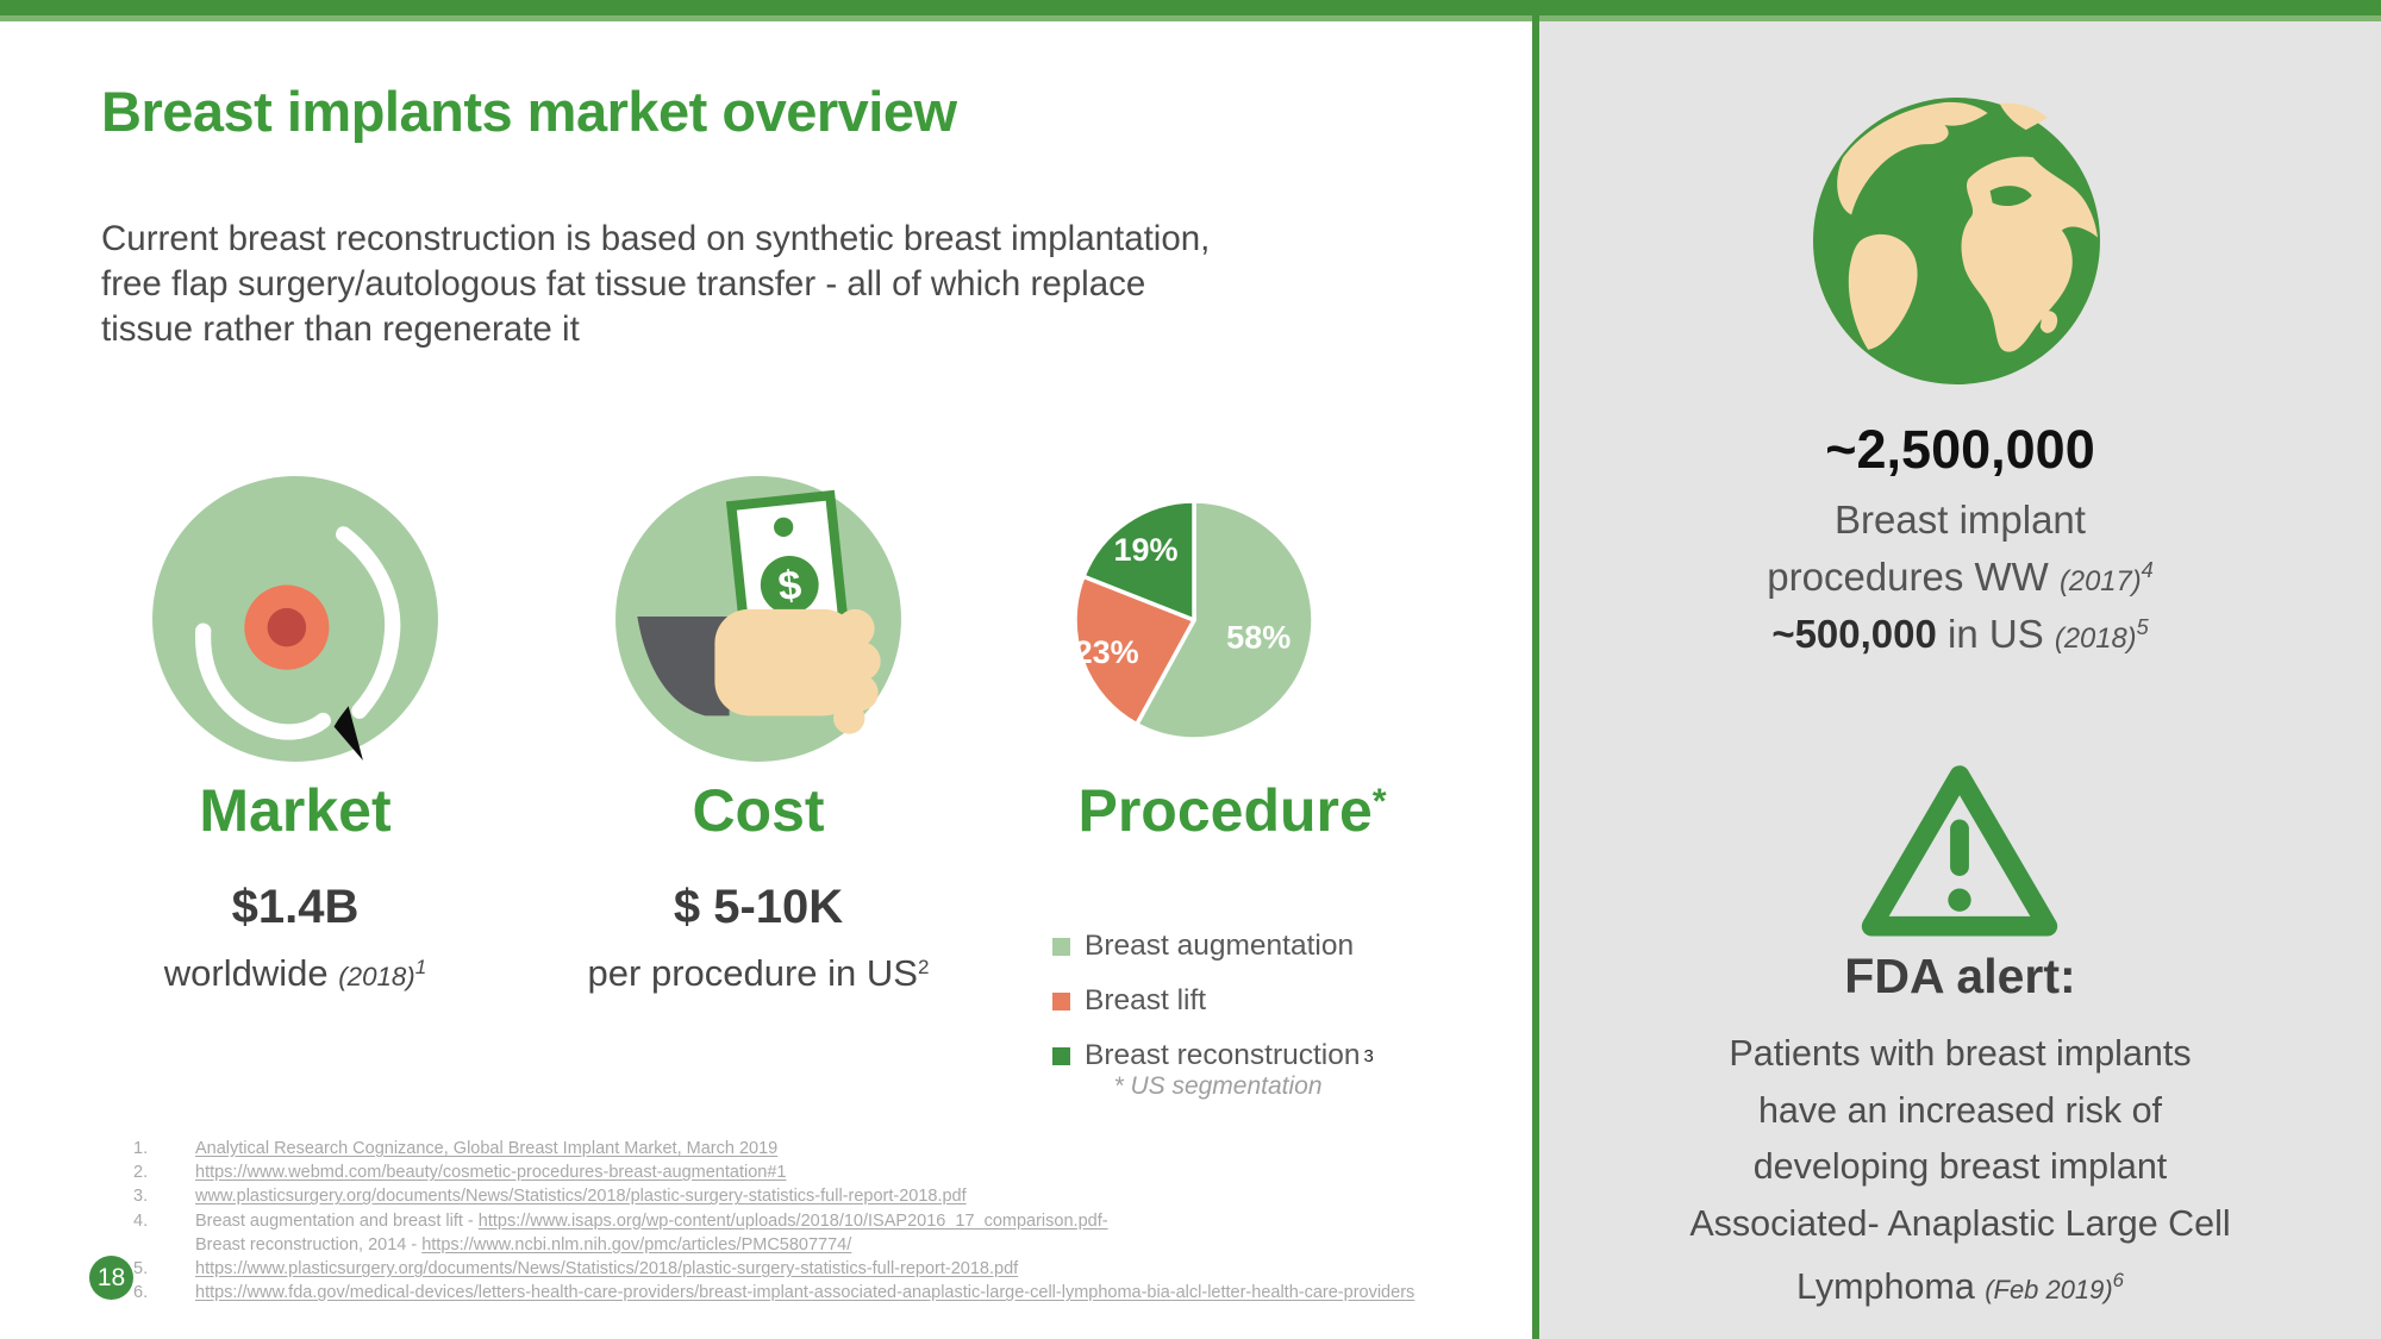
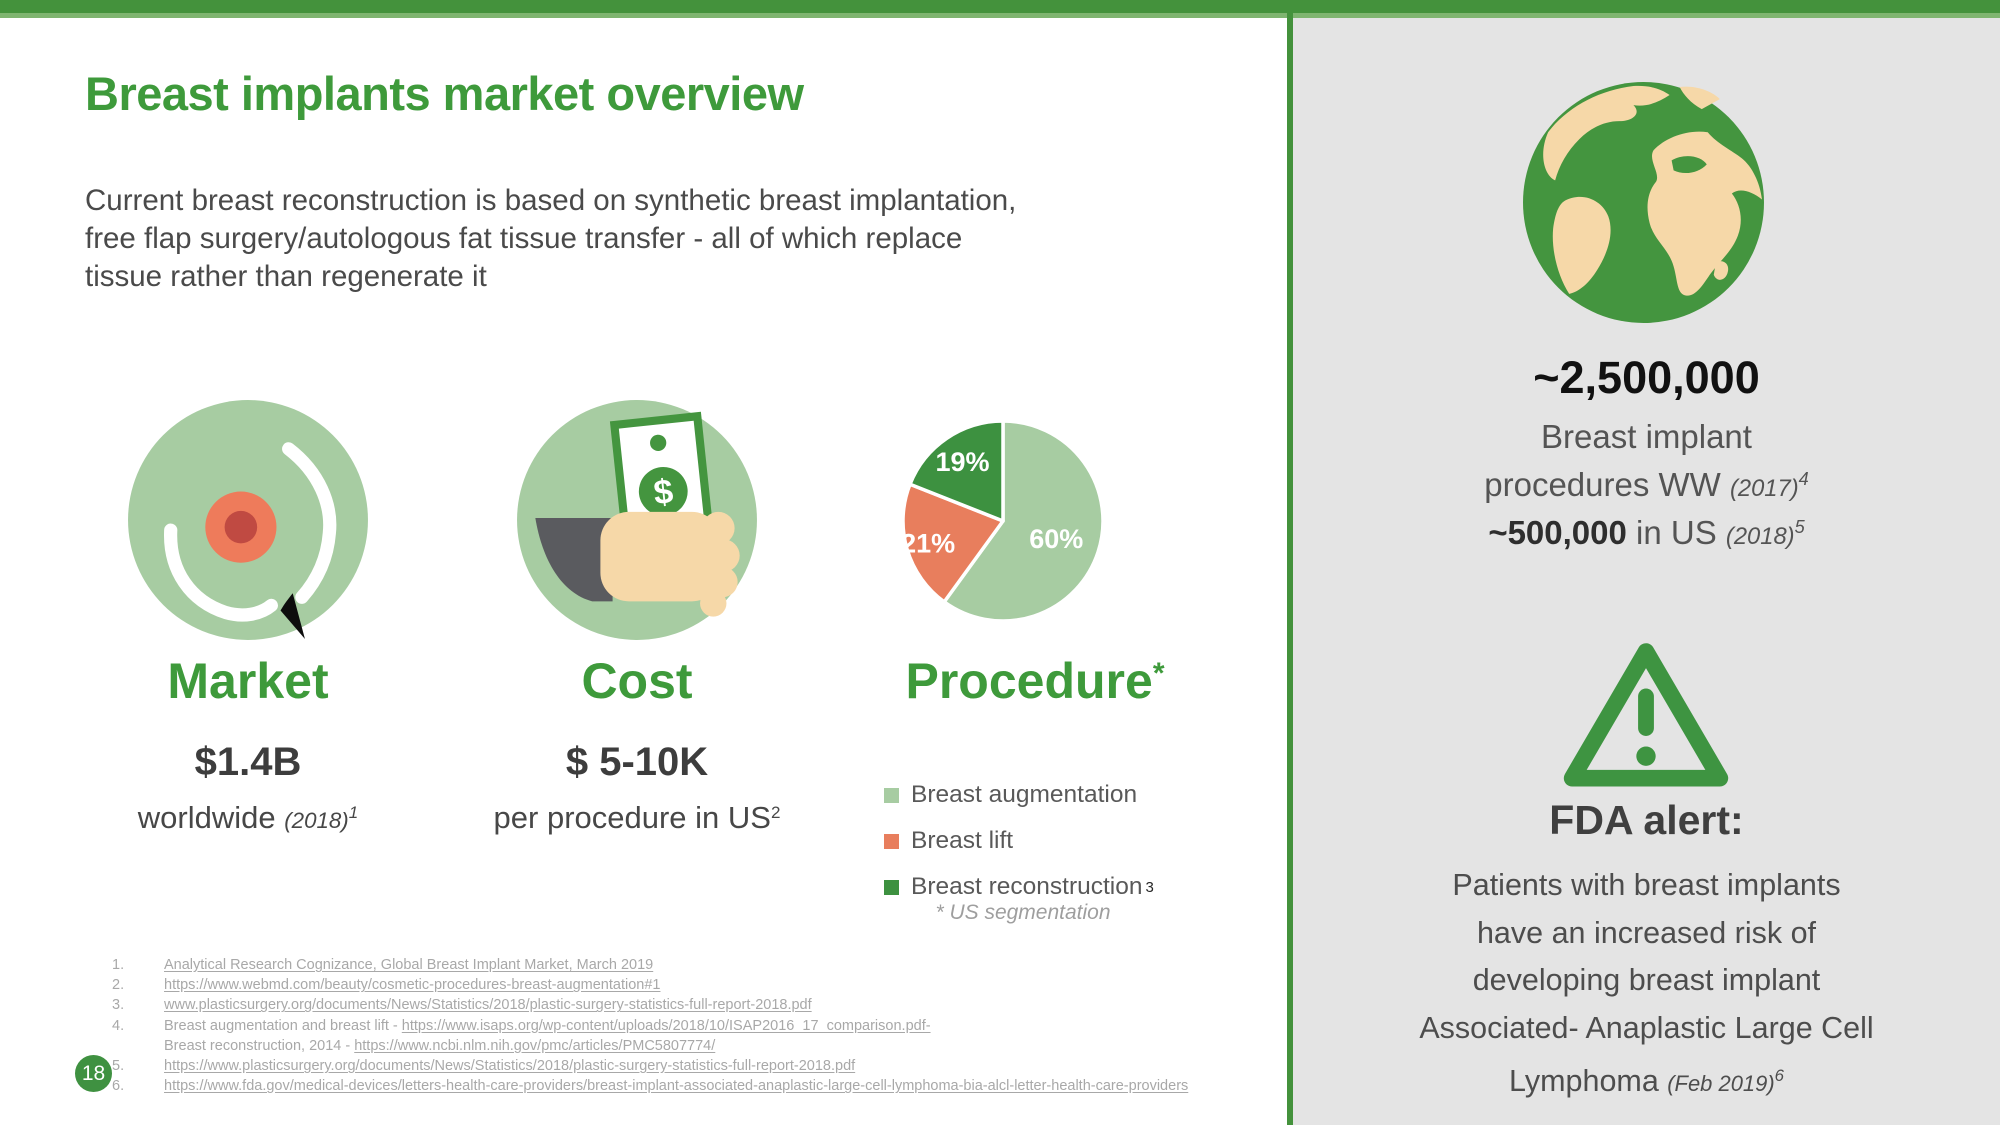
Breast augmentation: 58% -> 60%
Breast lift: 23% -> 21%
